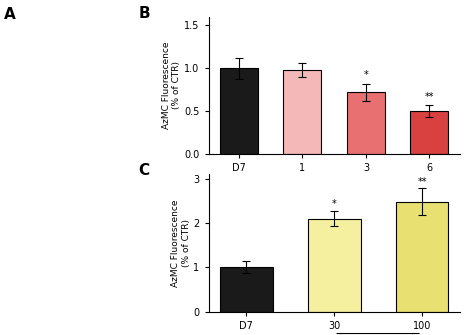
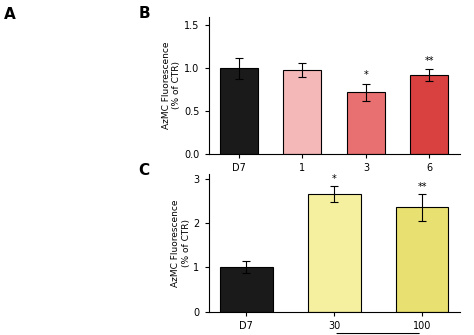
6: 0.50 -> 0.92
30: 2.10 -> 2.65
100: 2.48 -> 2.35
